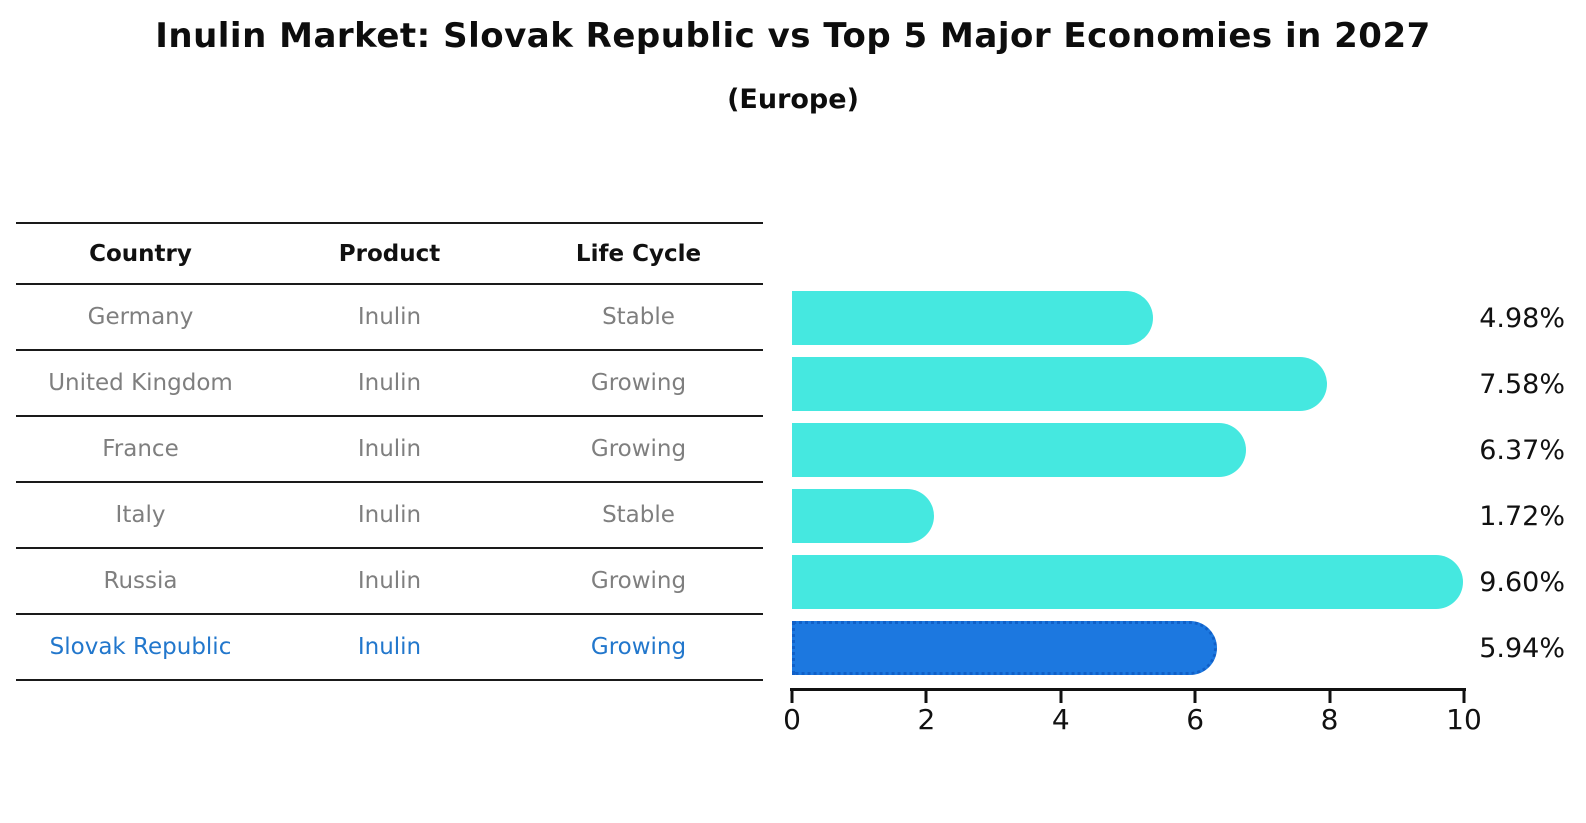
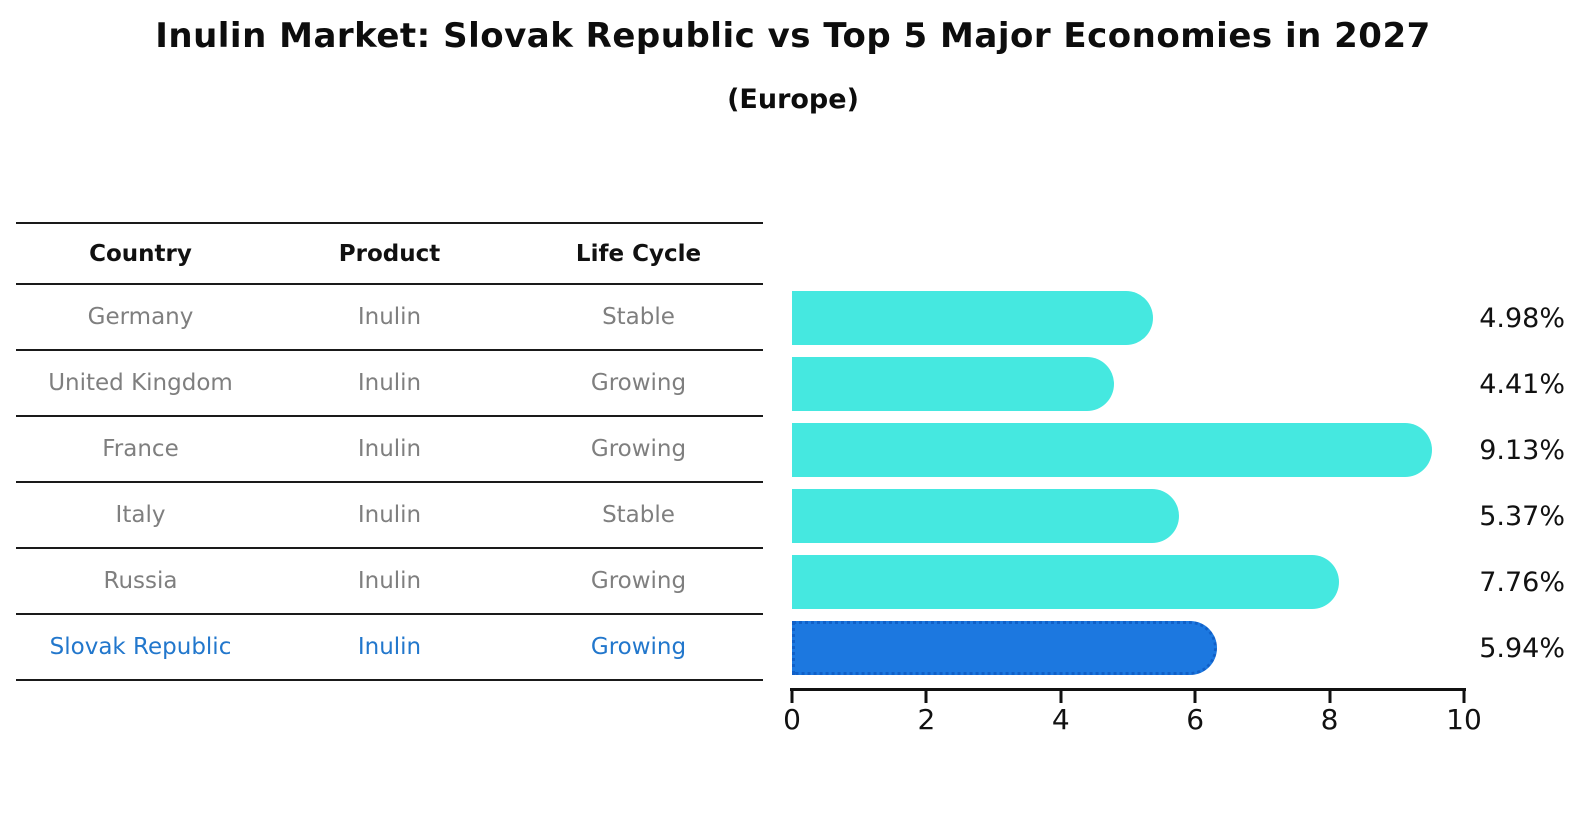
United Kingdom: 7.58% -> 4.41%
France: 6.37% -> 9.13%
Italy: 1.72% -> 5.37%
Russia: 9.60% -> 7.76%
